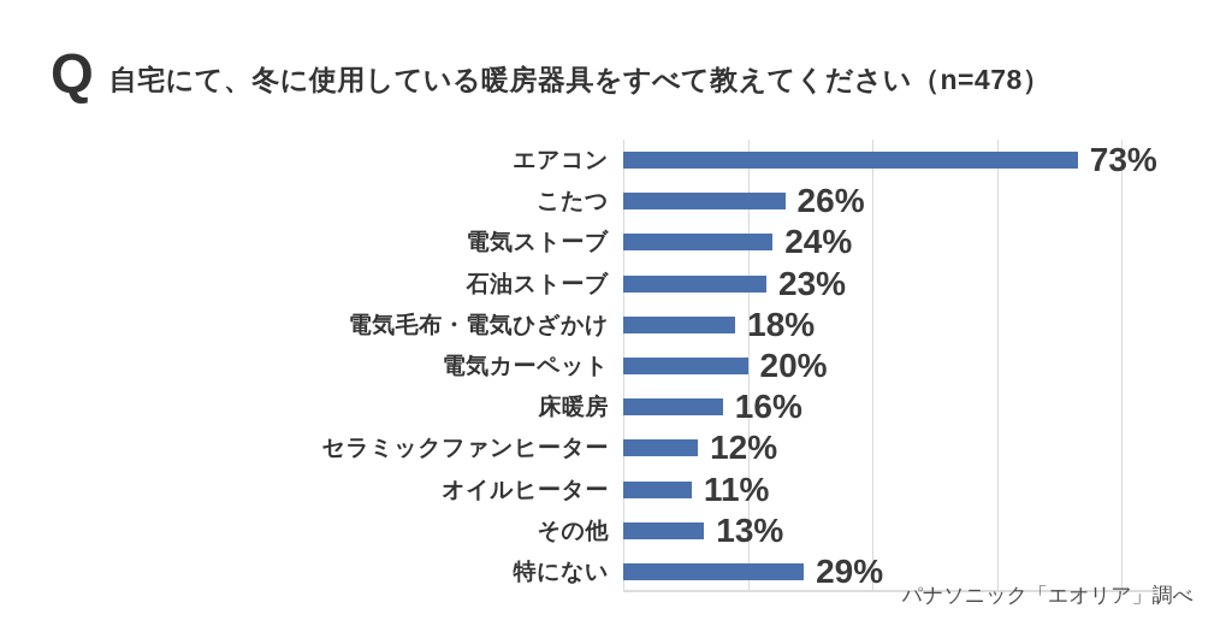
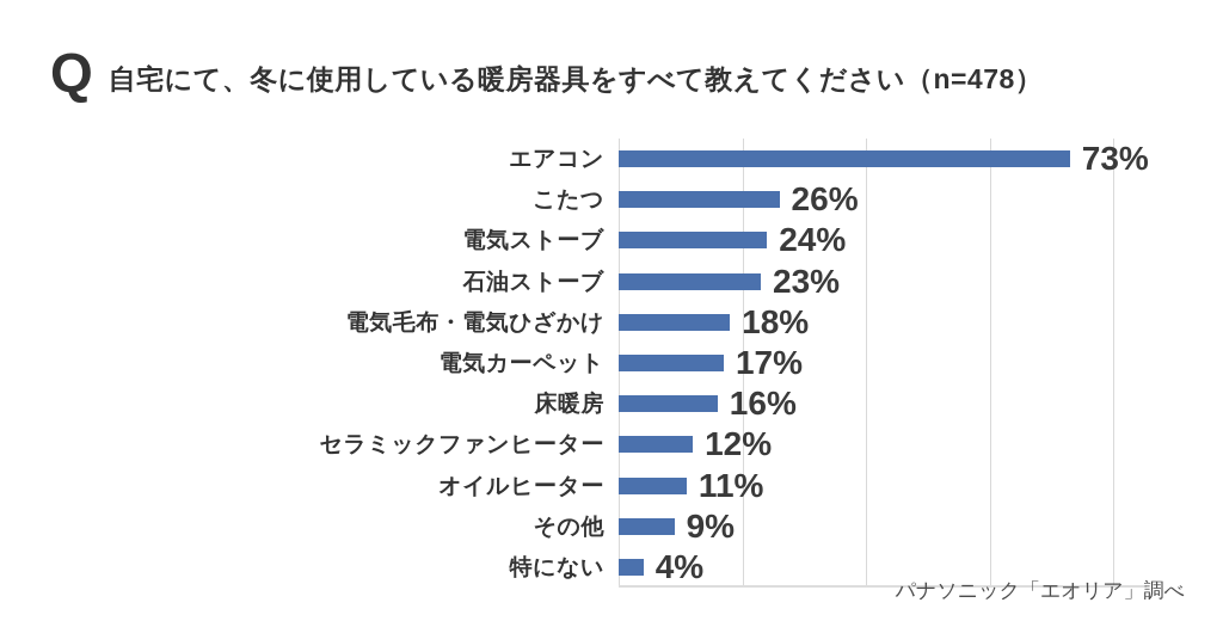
電気カーペット: 20% -> 17%
その他: 13% -> 9%
特にない: 29% -> 4%
